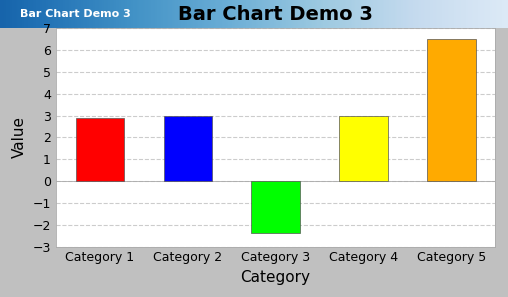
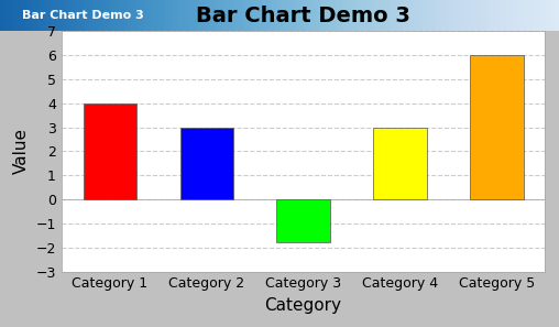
Category 1: 2.9 -> 4.0
Category 3: -2.4 -> -1.8
Category 5: 6.5 -> 6.0
